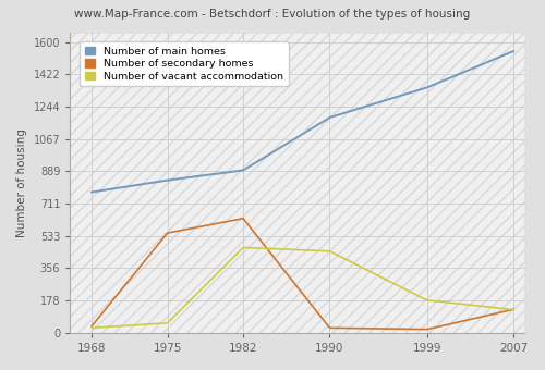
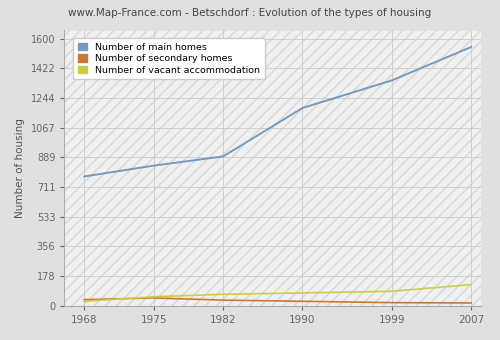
Number of secondary homes/1975: 550 -> 50
Number of secondary homes/1982: 630 -> 40
Number of vacant accommodation/1982: 470 -> 70
Number of vacant accommodation/1990: 450 -> 80
Number of vacant accommodation/1999: 180 -> 90
Number of secondary homes/2007: 130 -> 20
